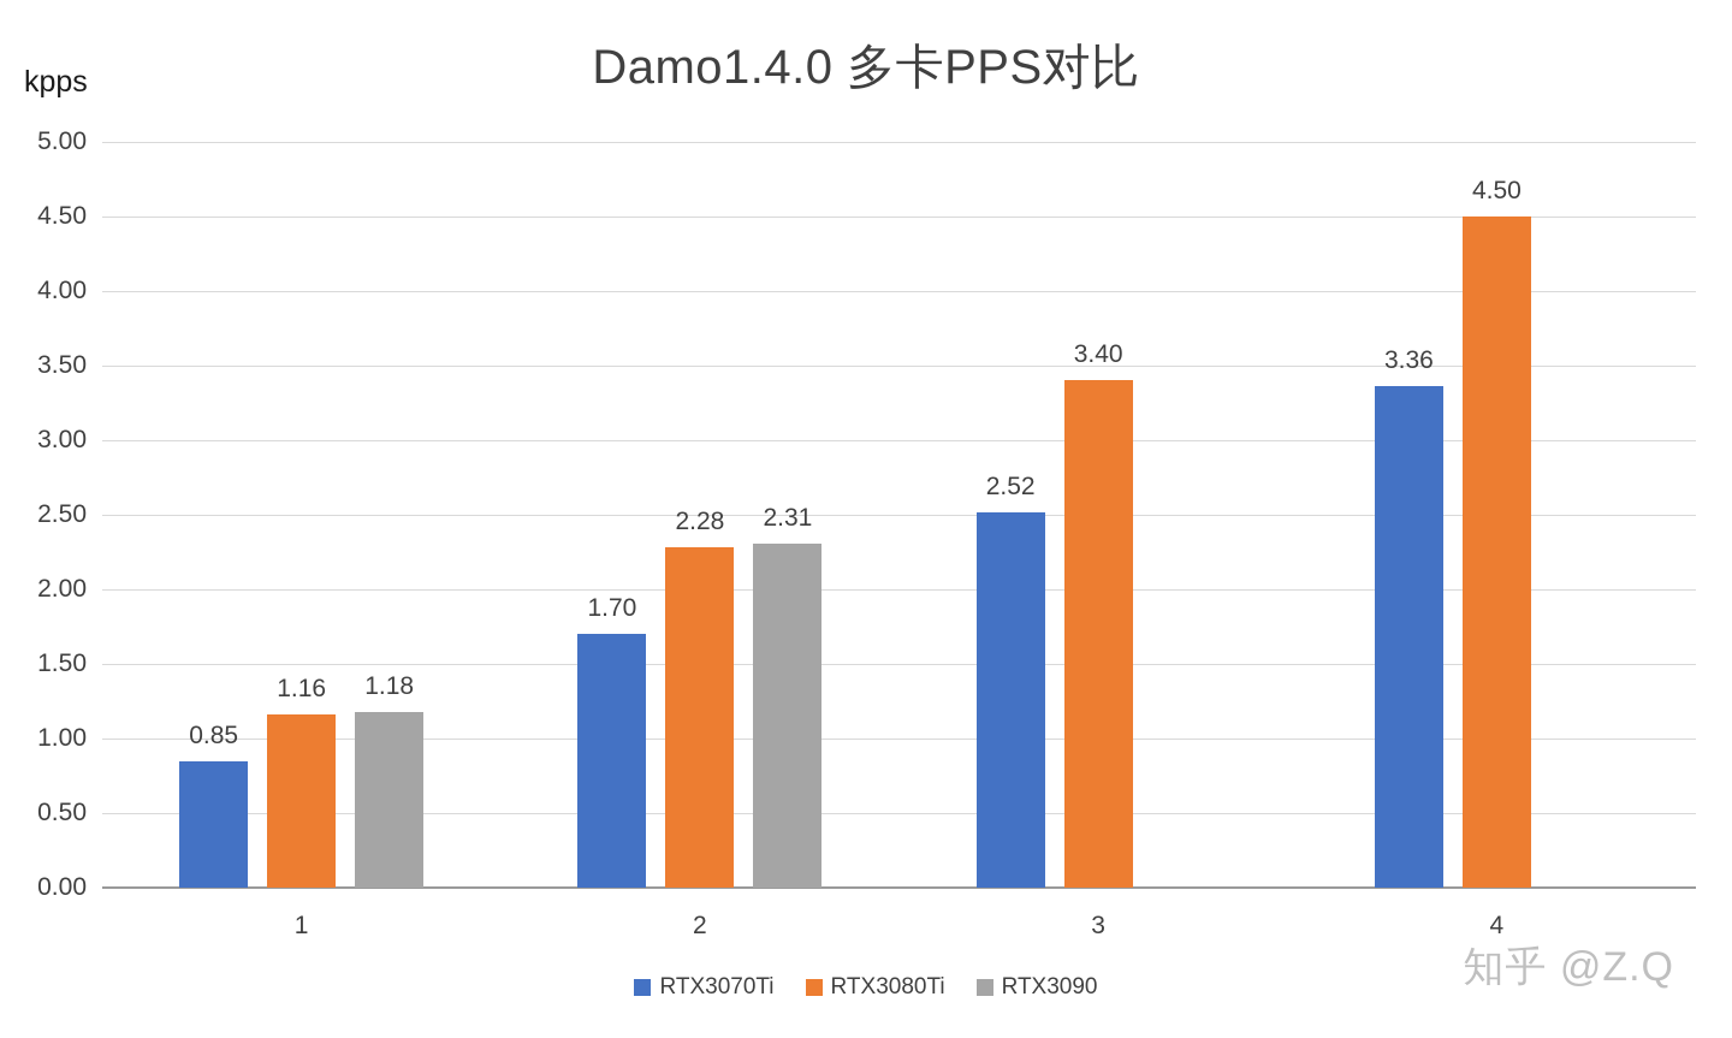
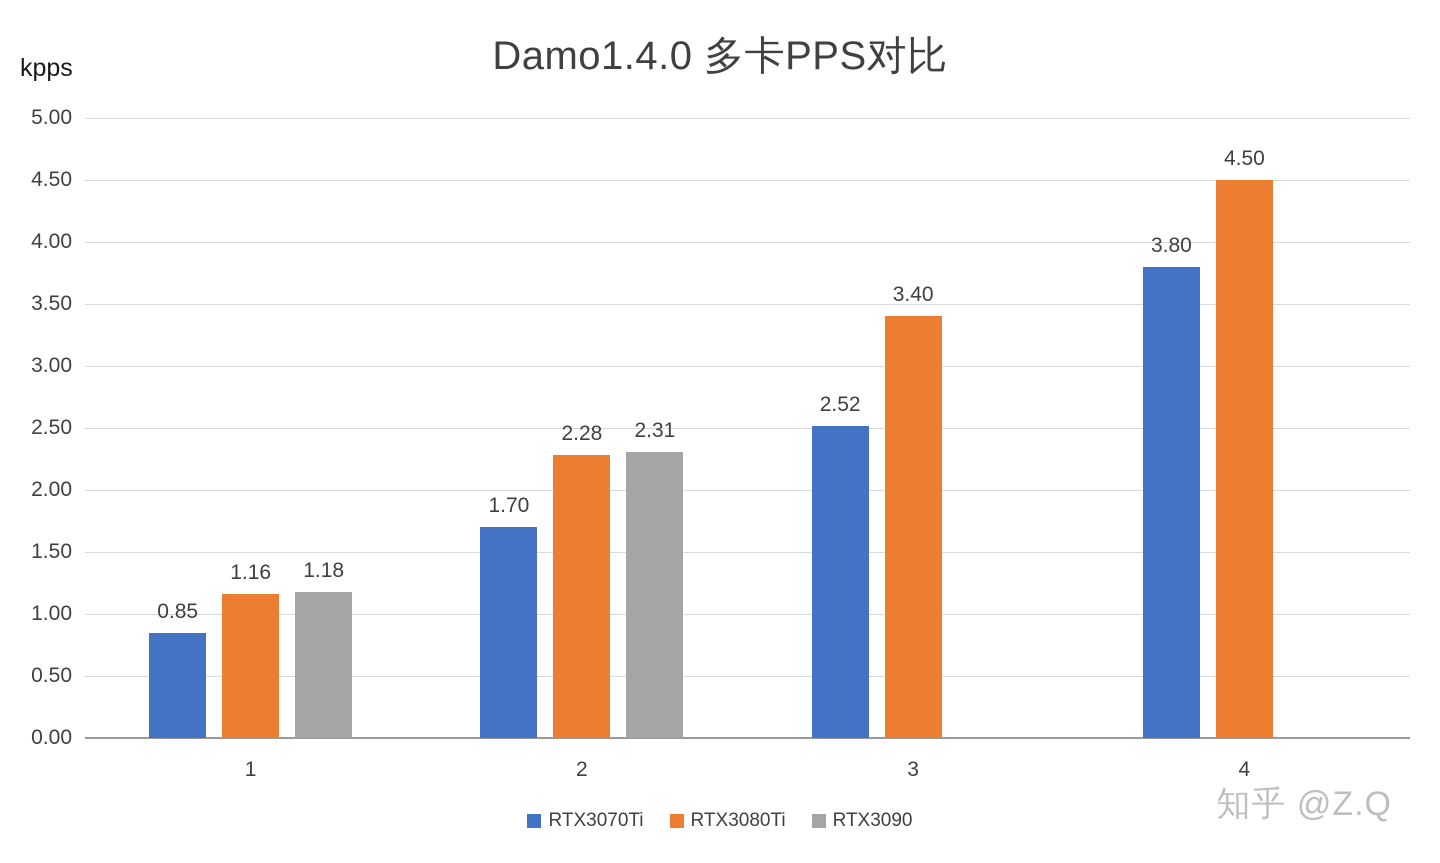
RTX3070Ti/4: 3.36 -> 3.80
